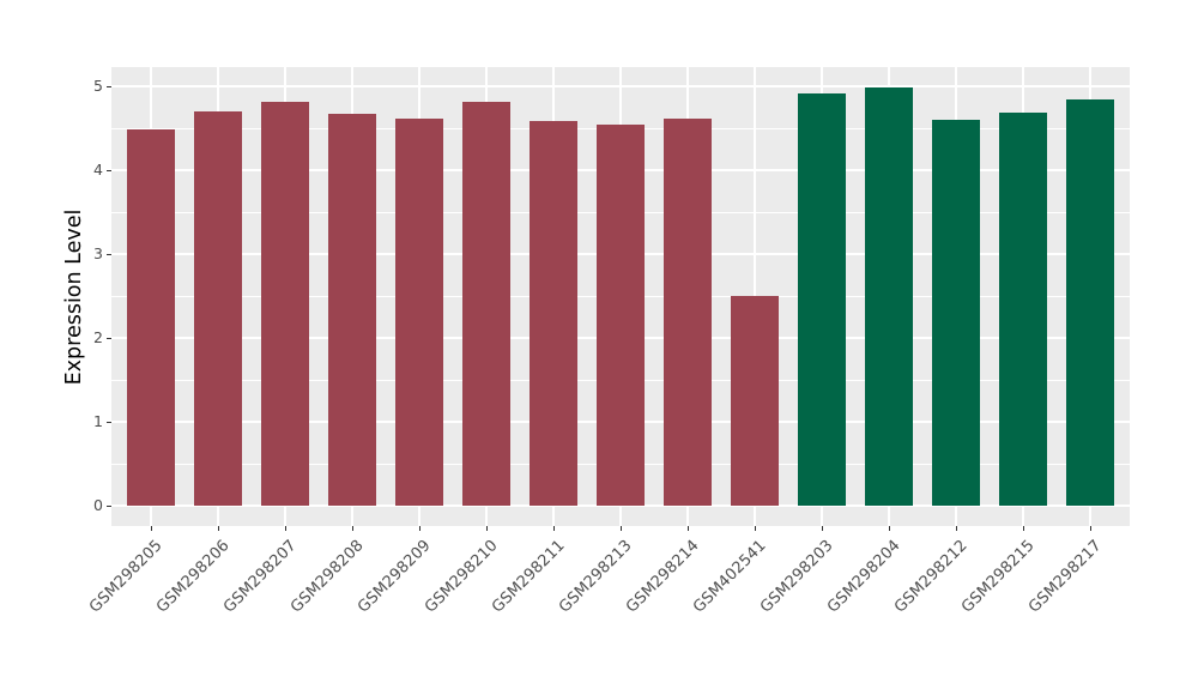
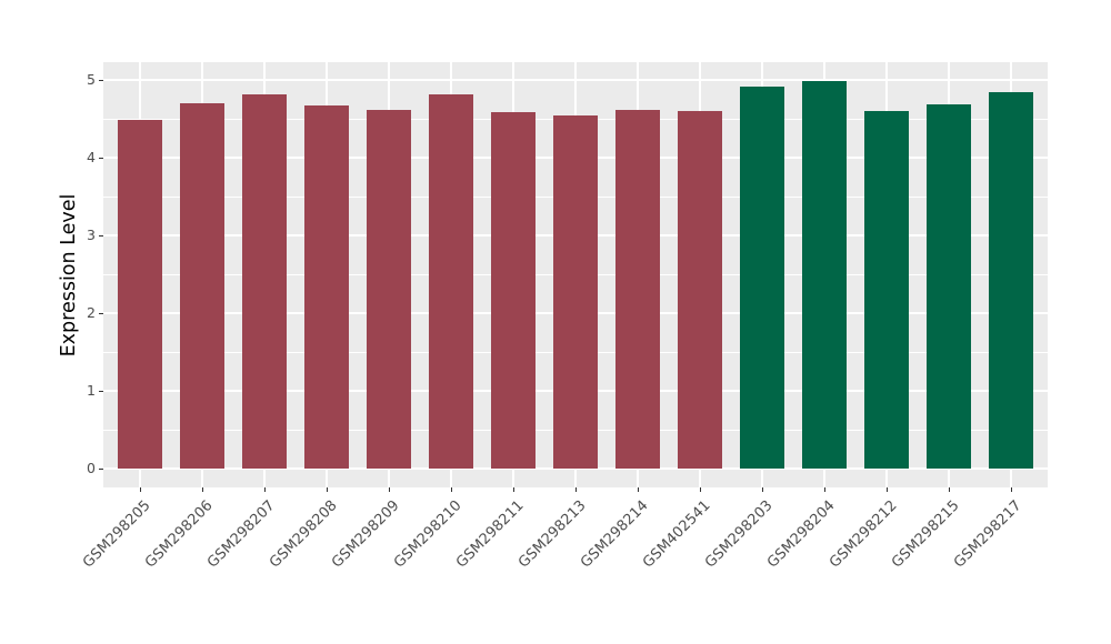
GSM402541: 2.5 -> 4.6
